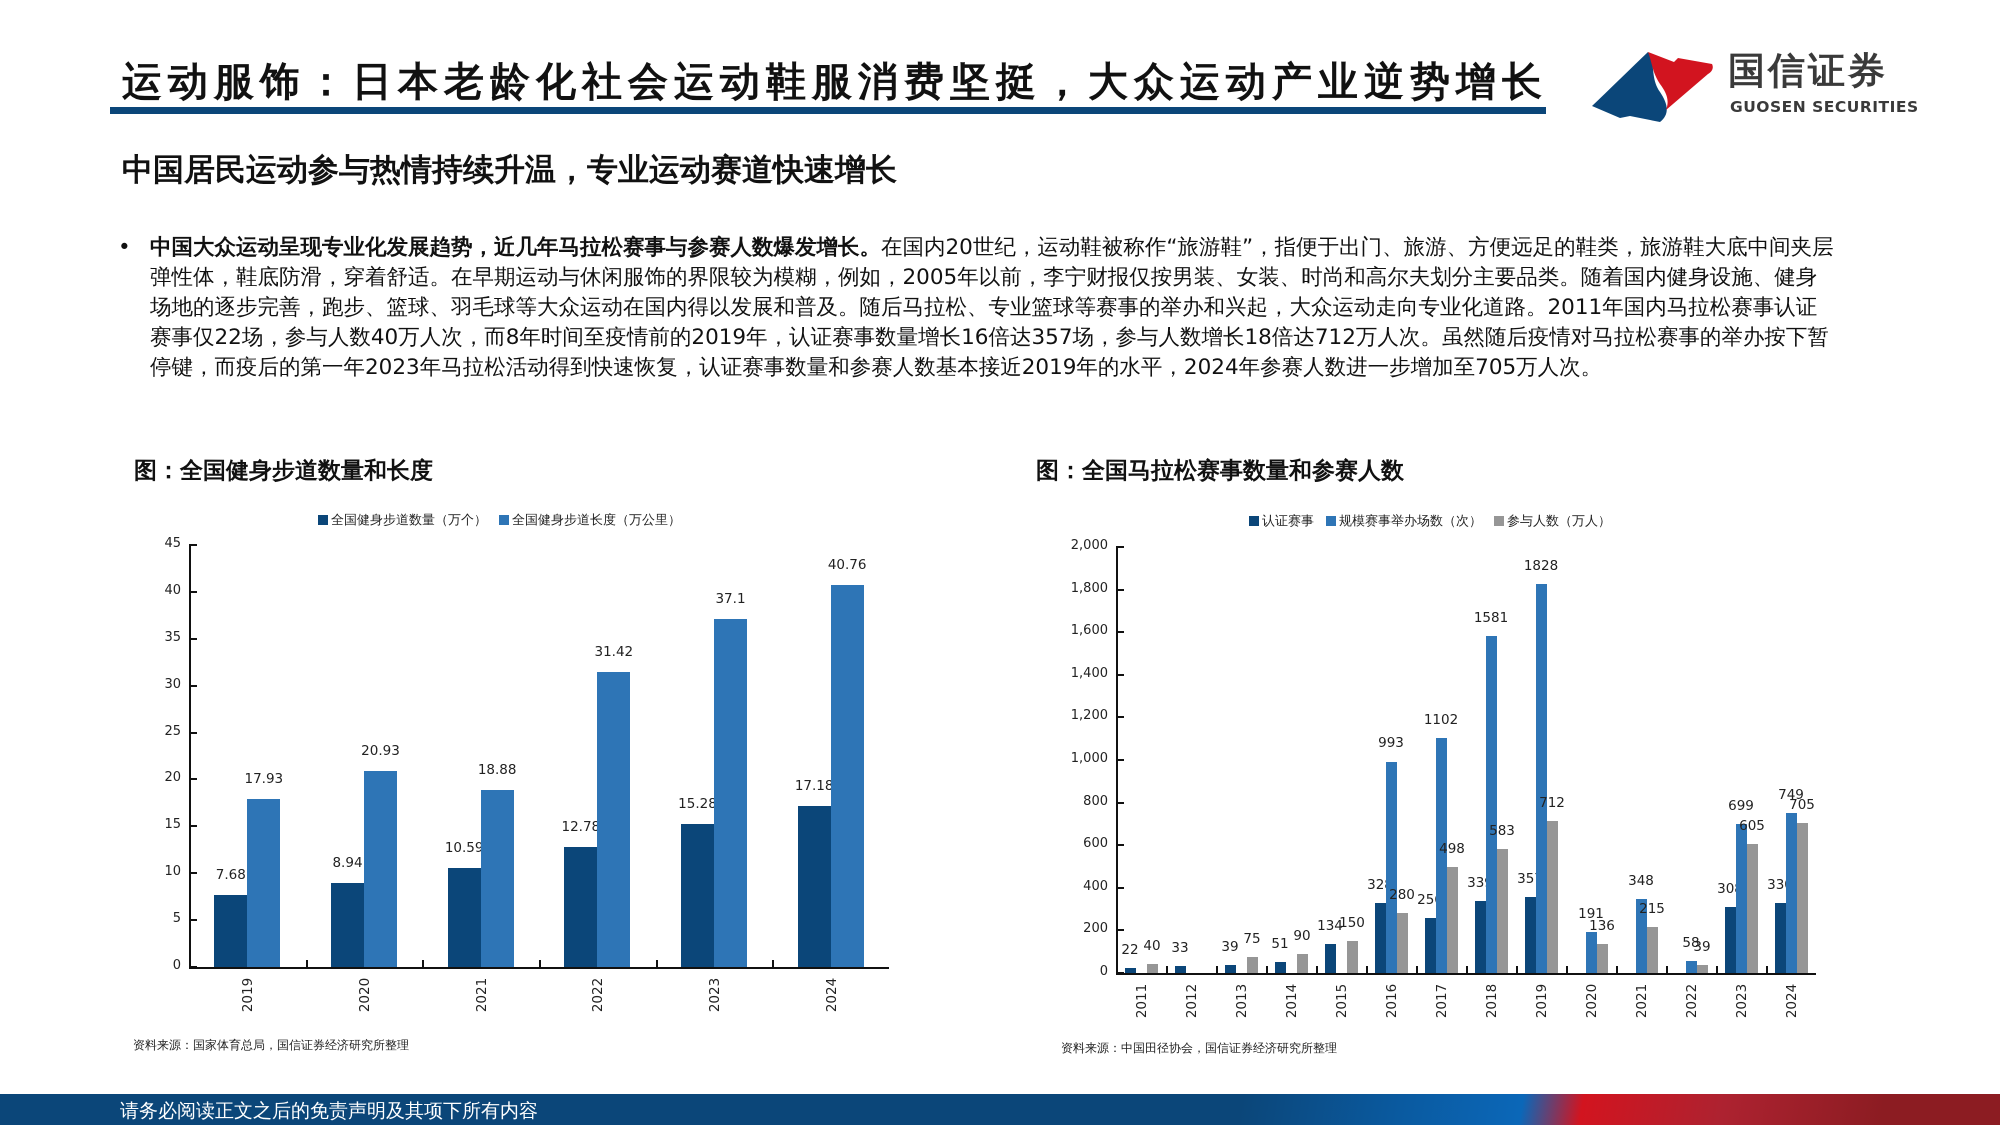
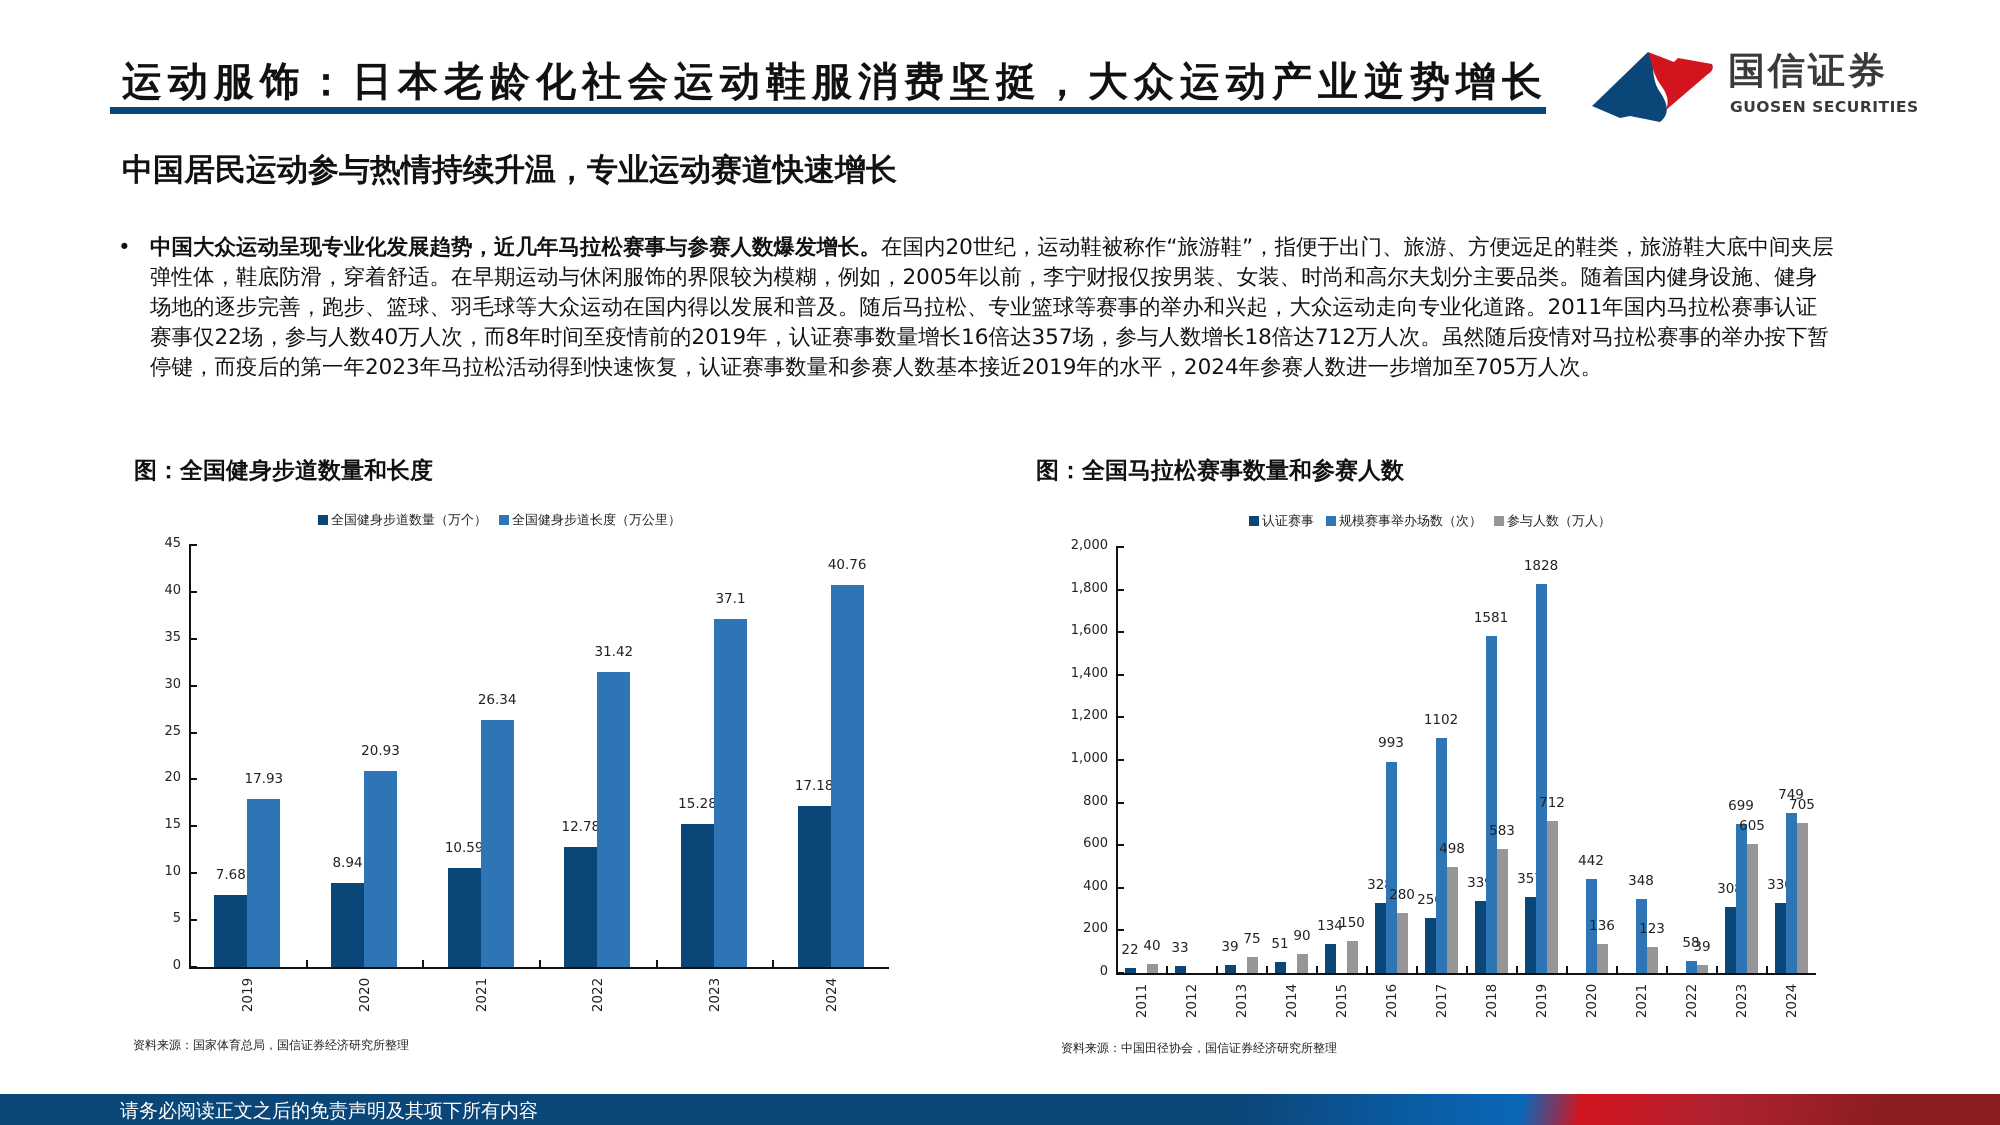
图：全国健身步道数量和长度/全国健身步道长度（万公里）/2021: 18.88 -> 26.34
图：全国马拉松赛事数量和参赛人数/规模赛事举办场数（次）/2020: 191 -> 442
图：全国马拉松赛事数量和参赛人数/参与人数（万人）/2021: 215 -> 123
